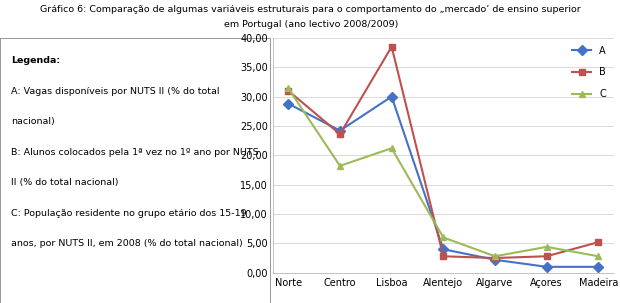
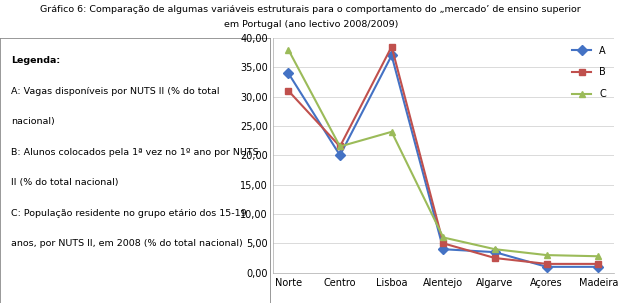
A/Norte: 28,8 -> 34,0
C/Norte: 31,4 -> 38,0
A/Centro: 24,2 -> 20,0
B/Centro: 23,6 -> 21,5
C/Centro: 18,2 -> 21,5
A/Lisboa: 30,0 -> 37,0
C/Lisboa: 21,2 -> 24,0
B/Alentejo: 2,8 -> 5,0
A/Algarve: 2,2 -> 3,5
C/Algarve: 2,8 -> 4,0
B/Açores: 2,8 -> 1,5
C/Açores: 4,4 -> 3,0
B/Madeira: 5,2 -> 1,5
